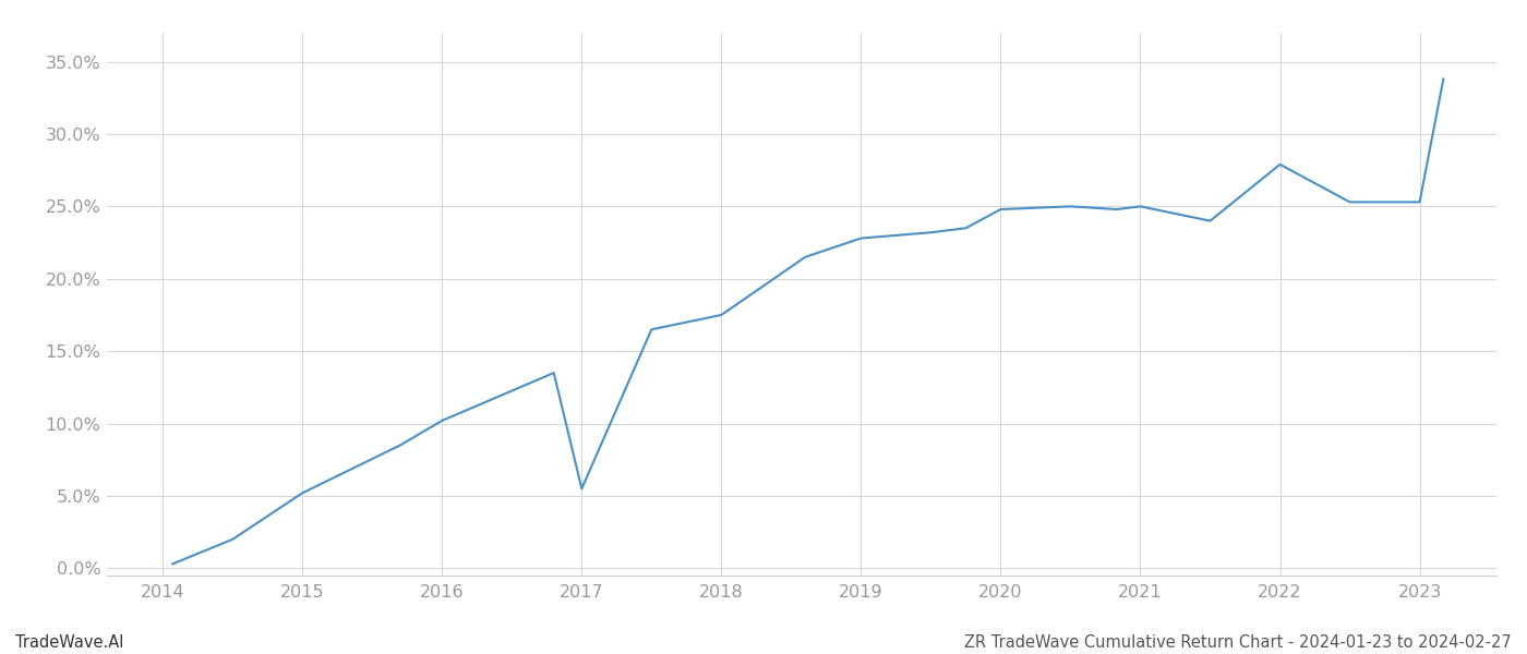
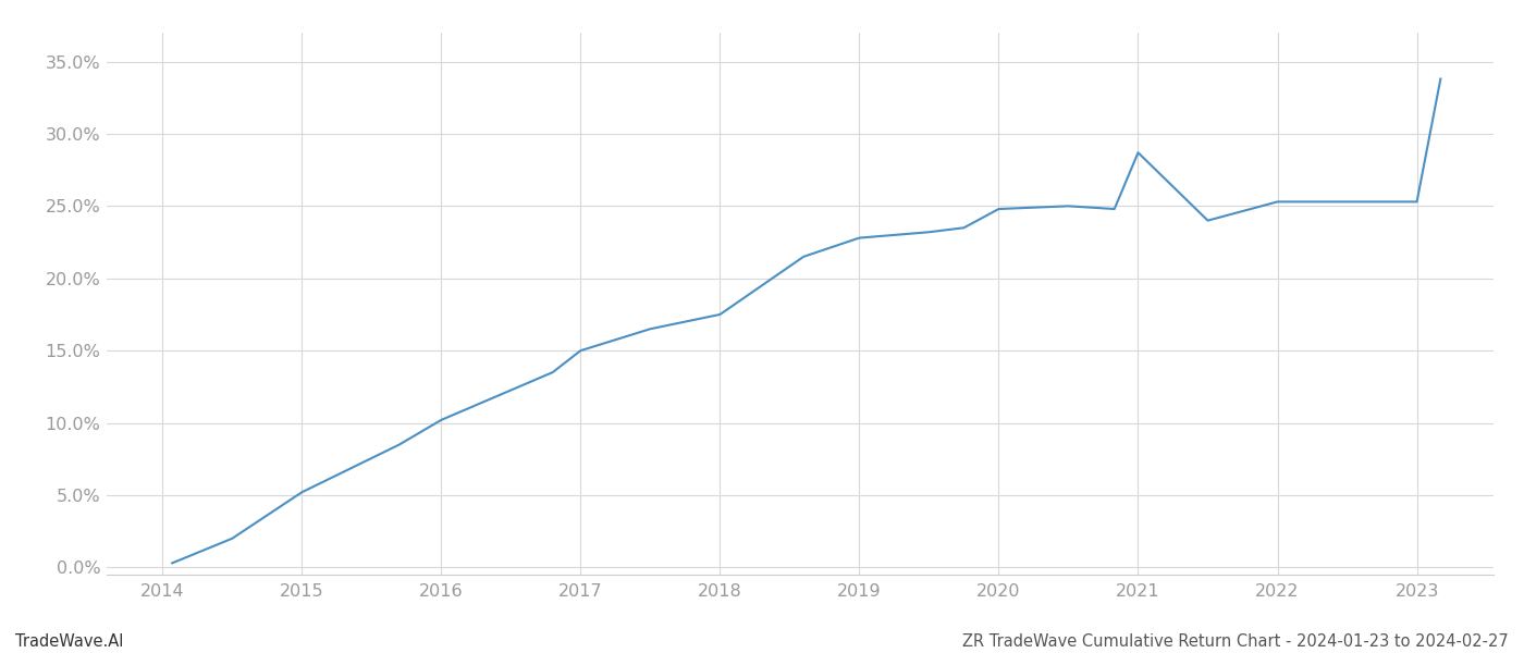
2017: 5.5% -> 15.0%
2021: 25.0% -> 28.7%
2022: 27.9% -> 25.3%
